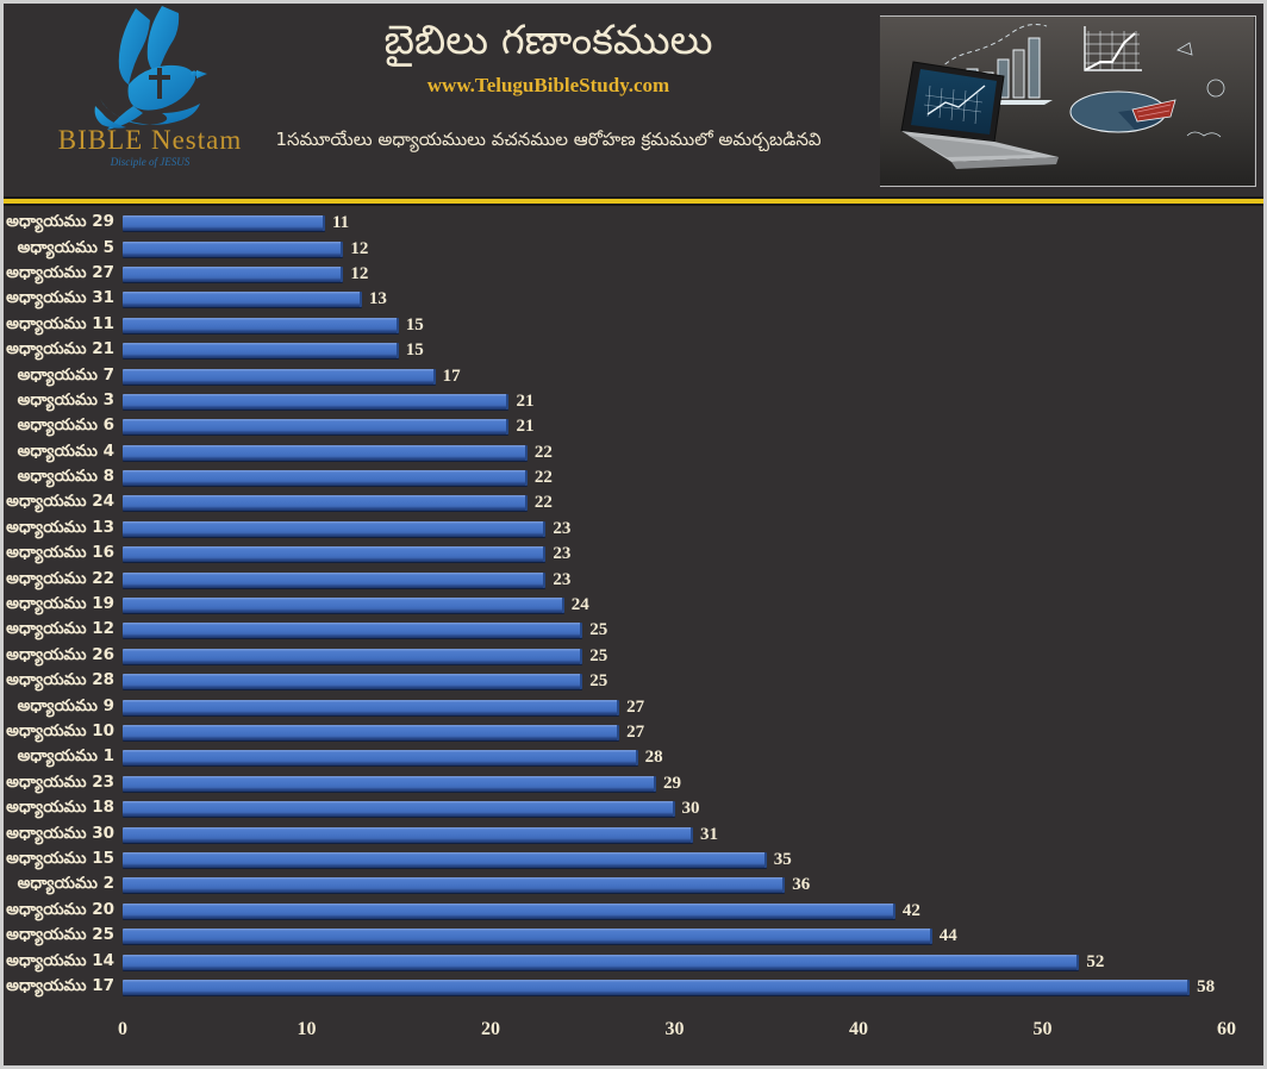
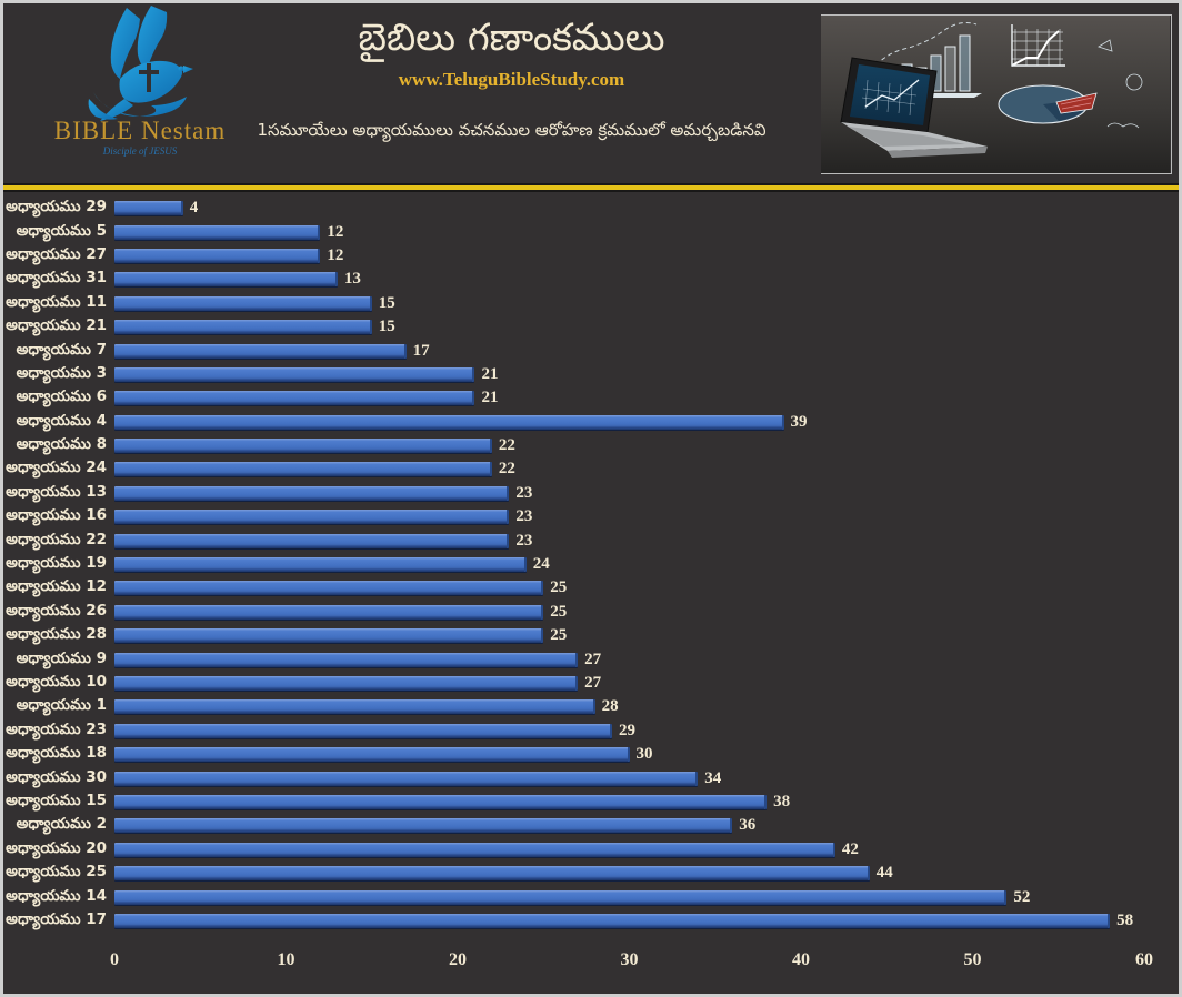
అధ్యాయము 29: 11 -> 4
అధ్యాయము 4: 22 -> 39
అధ్యాయము 30: 31 -> 34
అధ్యాయము 15: 35 -> 38
